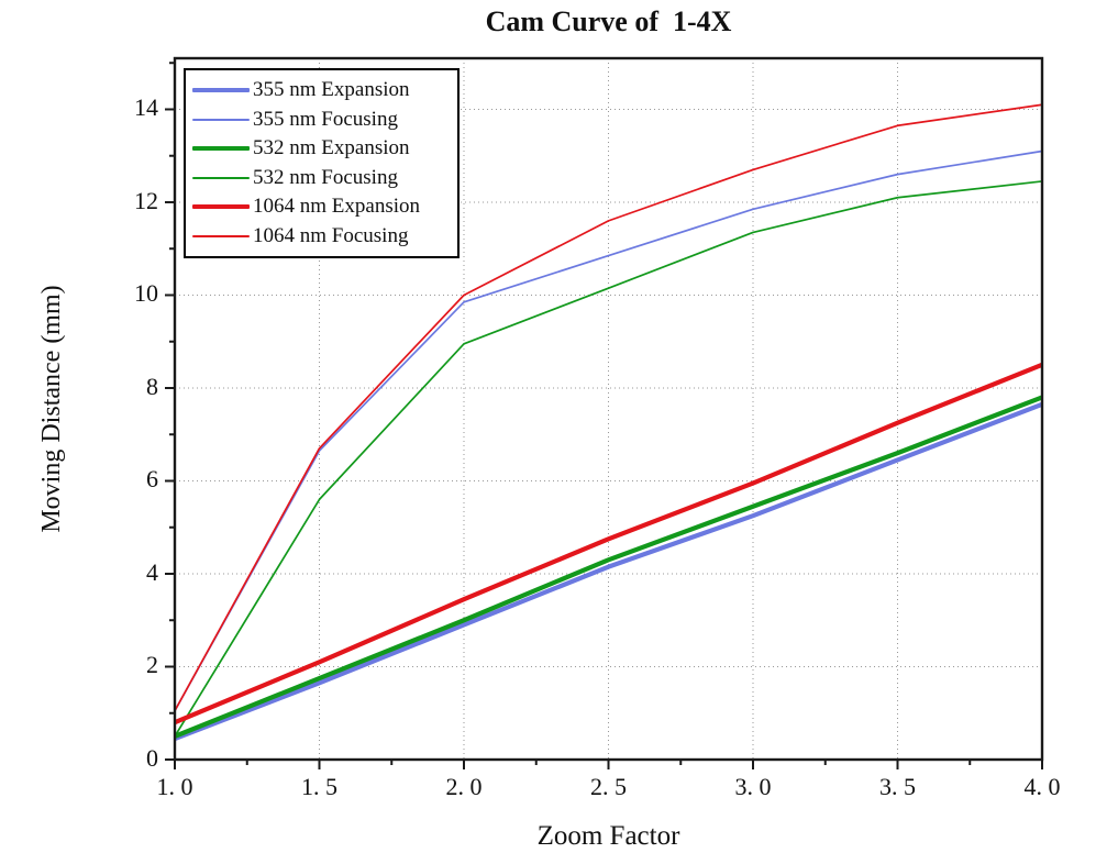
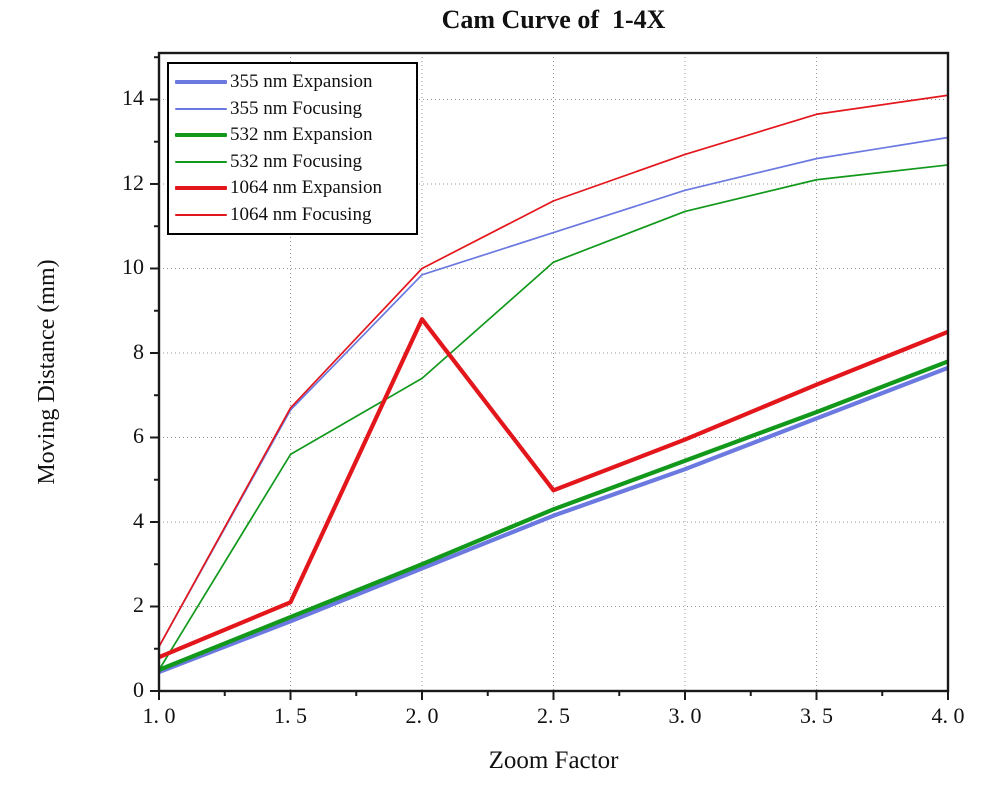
532 nm Focusing/2.0: 8.9 -> 7.4
1064 nm Expansion/2.0: 3.5 -> 8.8
